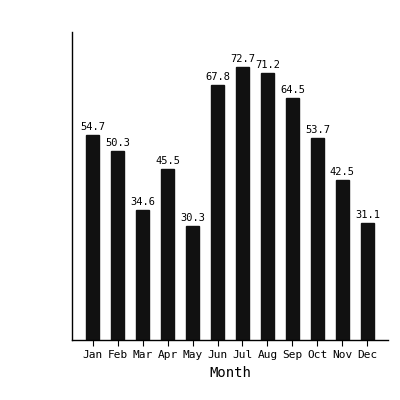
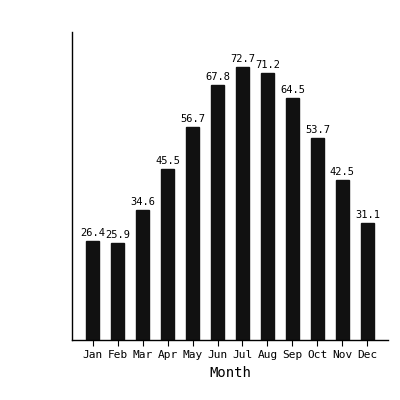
Jan: 54.7 -> 26.4
Feb: 50.3 -> 25.9
May: 30.3 -> 56.7
